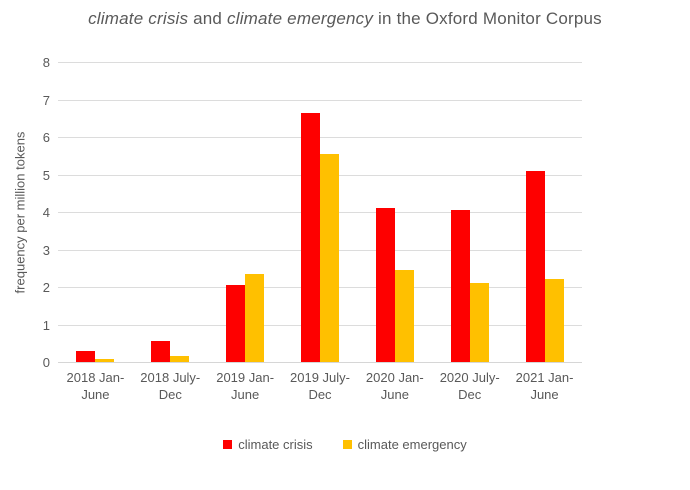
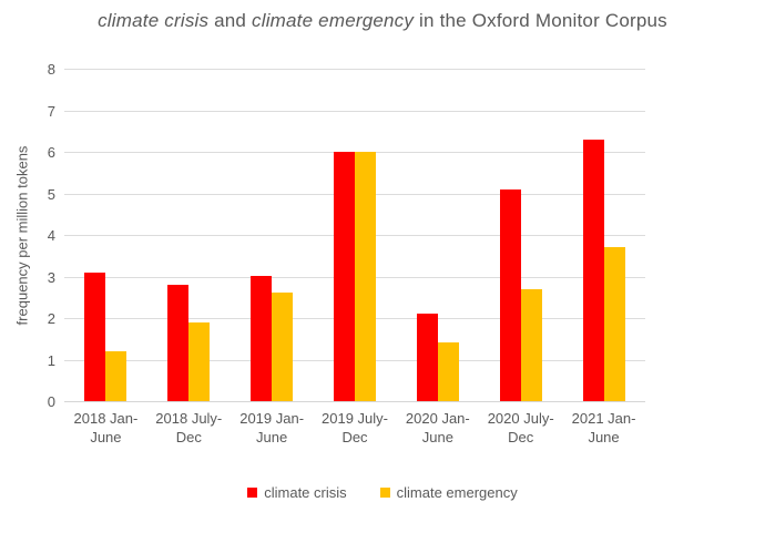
climate crisis/2018 Jan-June: 0.3 -> 3.1
climate emergency/2018 Jan-June: 0.1 -> 1.2
climate crisis/2018 July-Dec: 0.6 -> 2.8
climate emergency/2018 July-Dec: 0.1 -> 1.9
climate crisis/2019 Jan-June: 2.0 -> 3.0
climate emergency/2019 Jan-June: 2.4 -> 2.6
climate crisis/2019 July-Dec: 6.7 -> 6.0
climate emergency/2019 July-Dec: 5.5 -> 6.0
climate crisis/2020 Jan-June: 4.1 -> 2.1
climate emergency/2020 Jan-June: 2.5 -> 1.4
climate crisis/2020 July-Dec: 4.0 -> 5.1
climate emergency/2020 July-Dec: 2.1 -> 2.7
climate crisis/2021 Jan-June: 5.1 -> 6.3
climate emergency/2021 Jan-June: 2.2 -> 3.7
